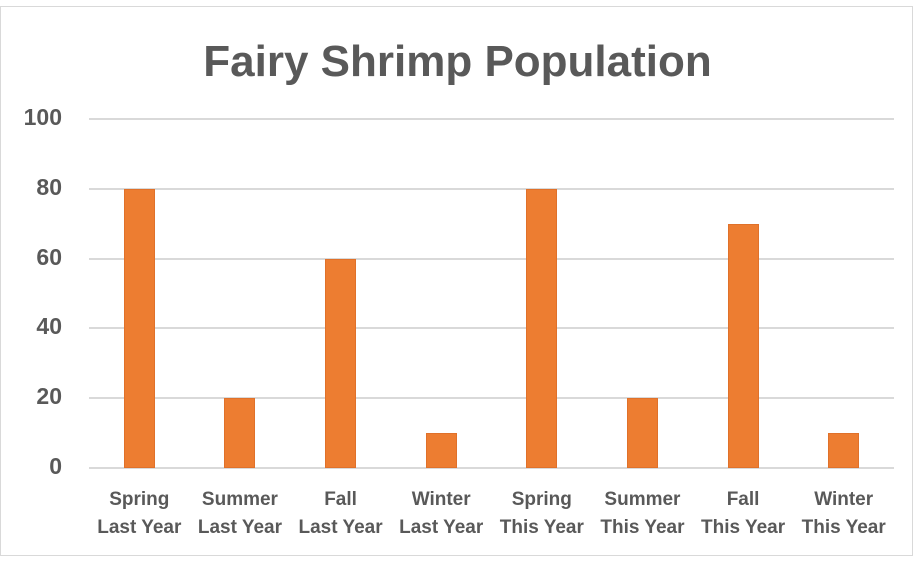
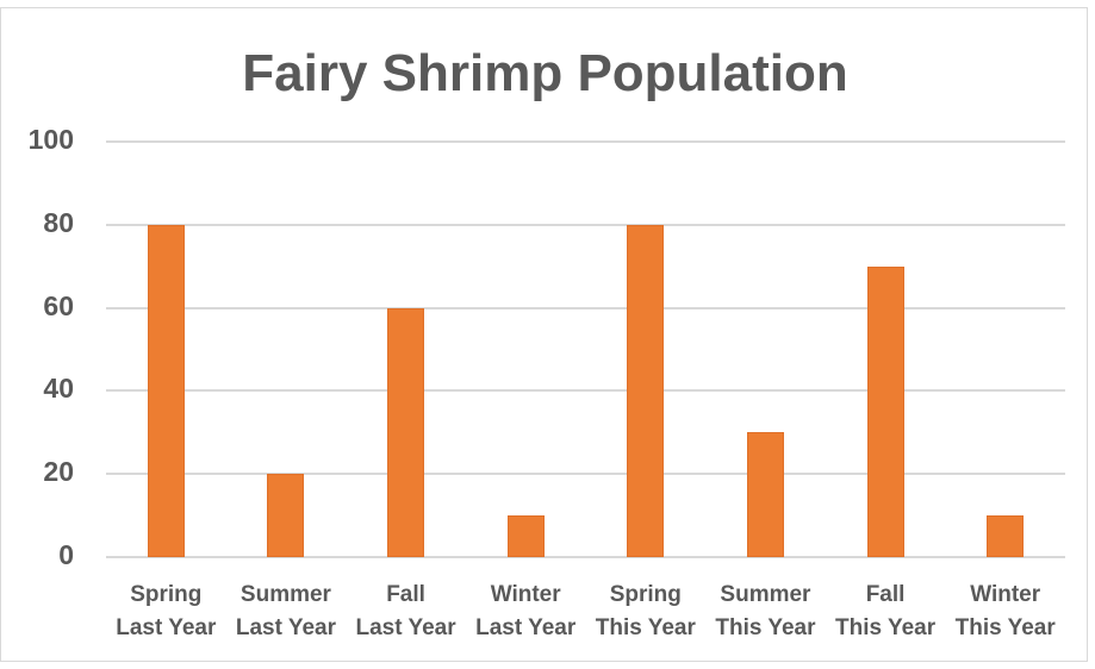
Summer This Year: 20 -> 30
